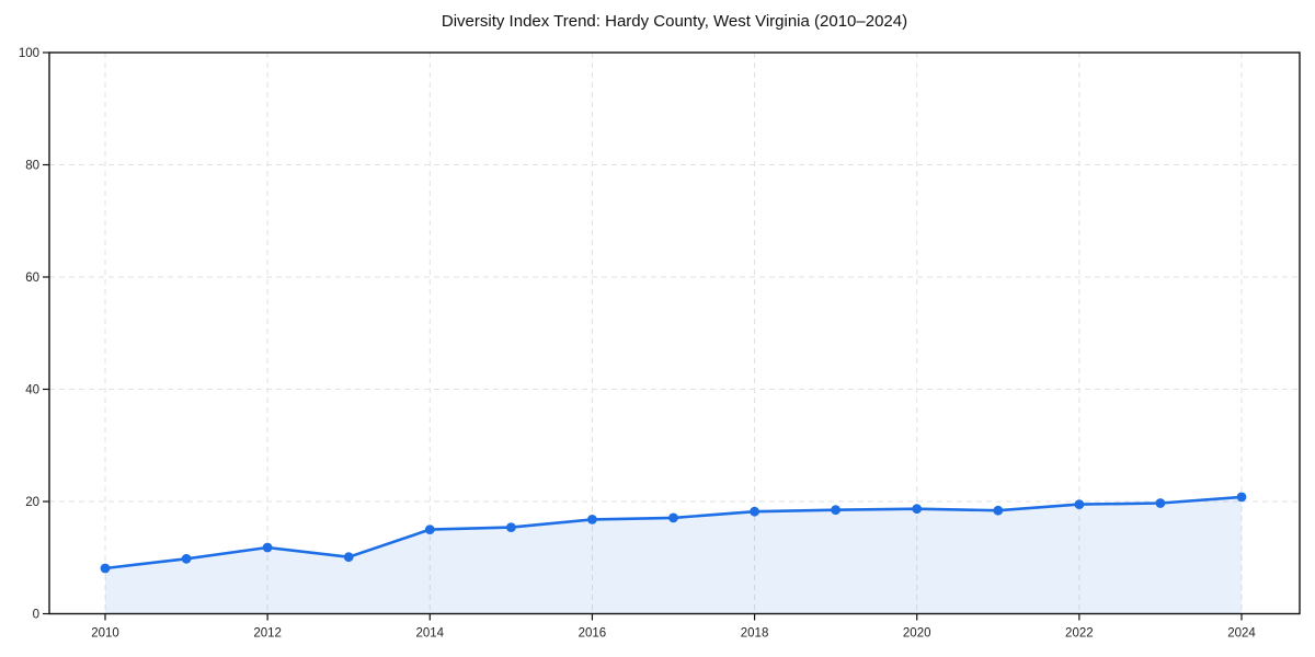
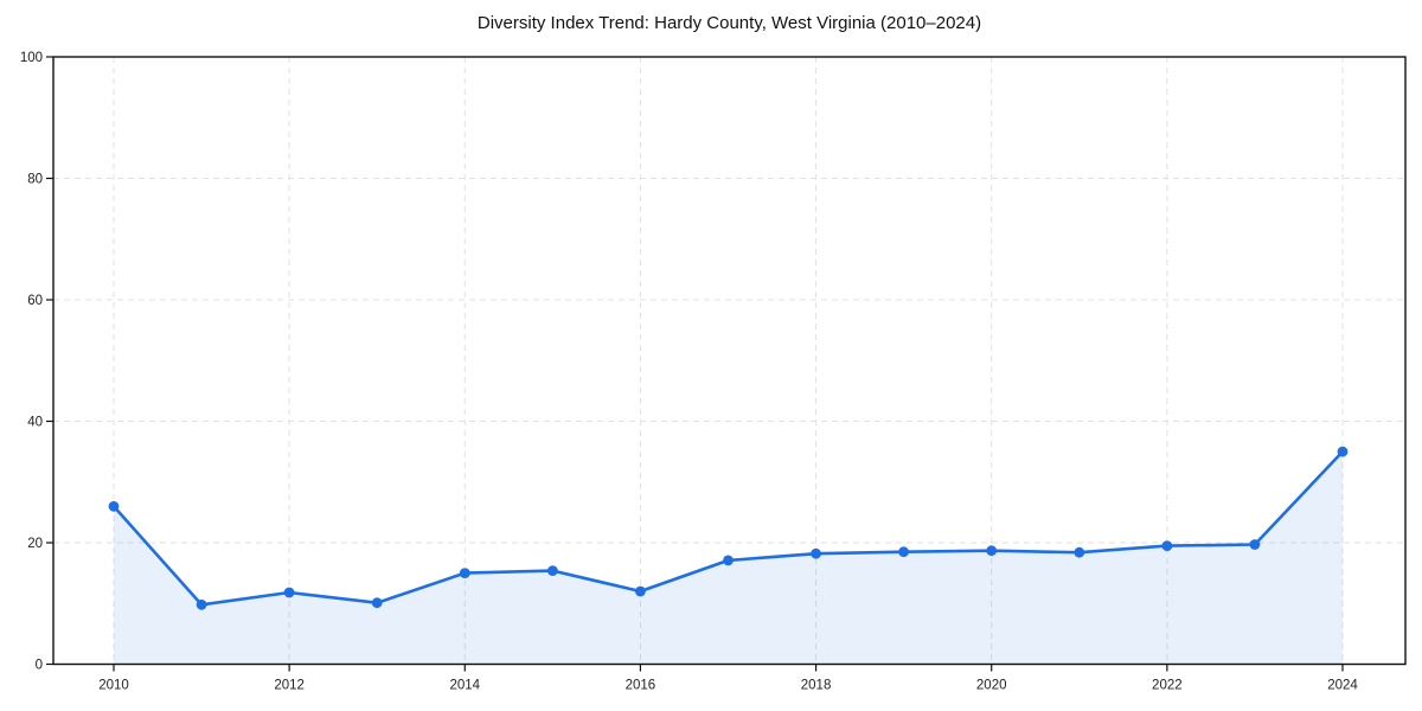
2010: 8 -> 26
2016: 17 -> 12
2024: 21 -> 35
